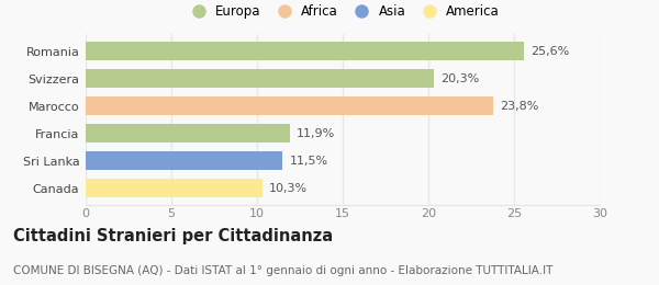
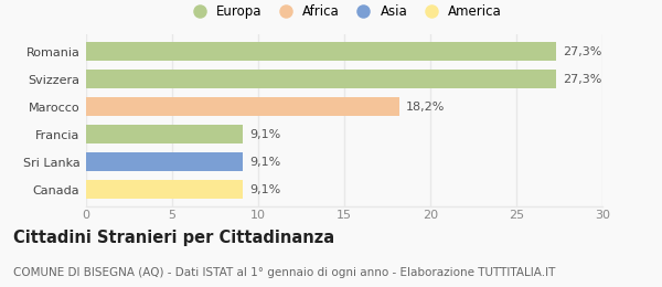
Romania: 25,6% -> 27,3%
Svizzera: 20,3% -> 27,3%
Marocco: 23,8% -> 18,2%
Francia: 11,9% -> 9,1%
Sri Lanka: 11,5% -> 9,1%
Canada: 10,3% -> 9,1%
